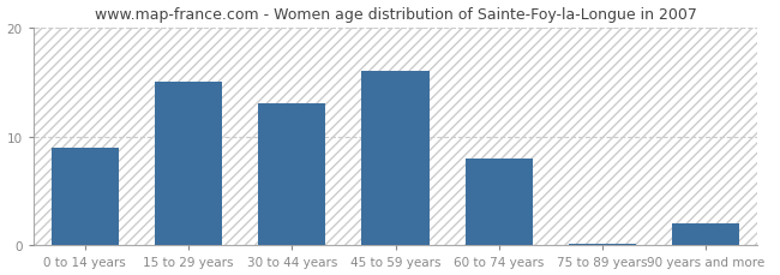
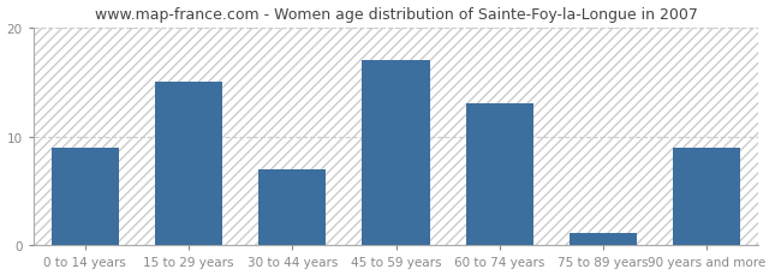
30 to 44 years: 13.0 -> 7.0
45 to 59 years: 16.0 -> 17.0
60 to 74 years: 8.0 -> 13.0
75 to 89 years: 0.2 -> 1.2
90 years and more: 2.0 -> 9.0
